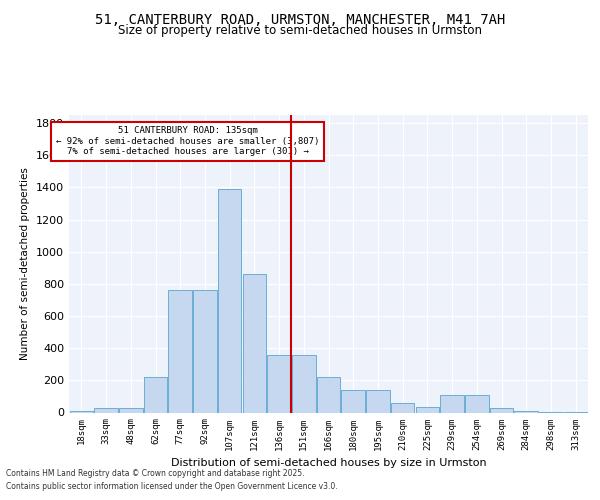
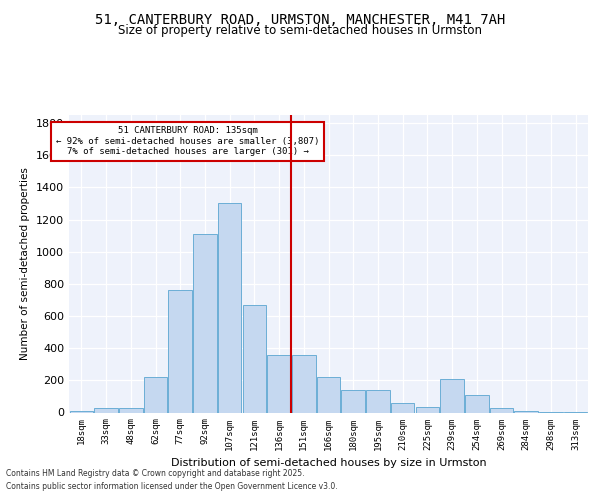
92sqm: 760 -> 1110
107sqm: 1390 -> 1300
121sqm: 860 -> 670
239sqm: 110 -> 210
